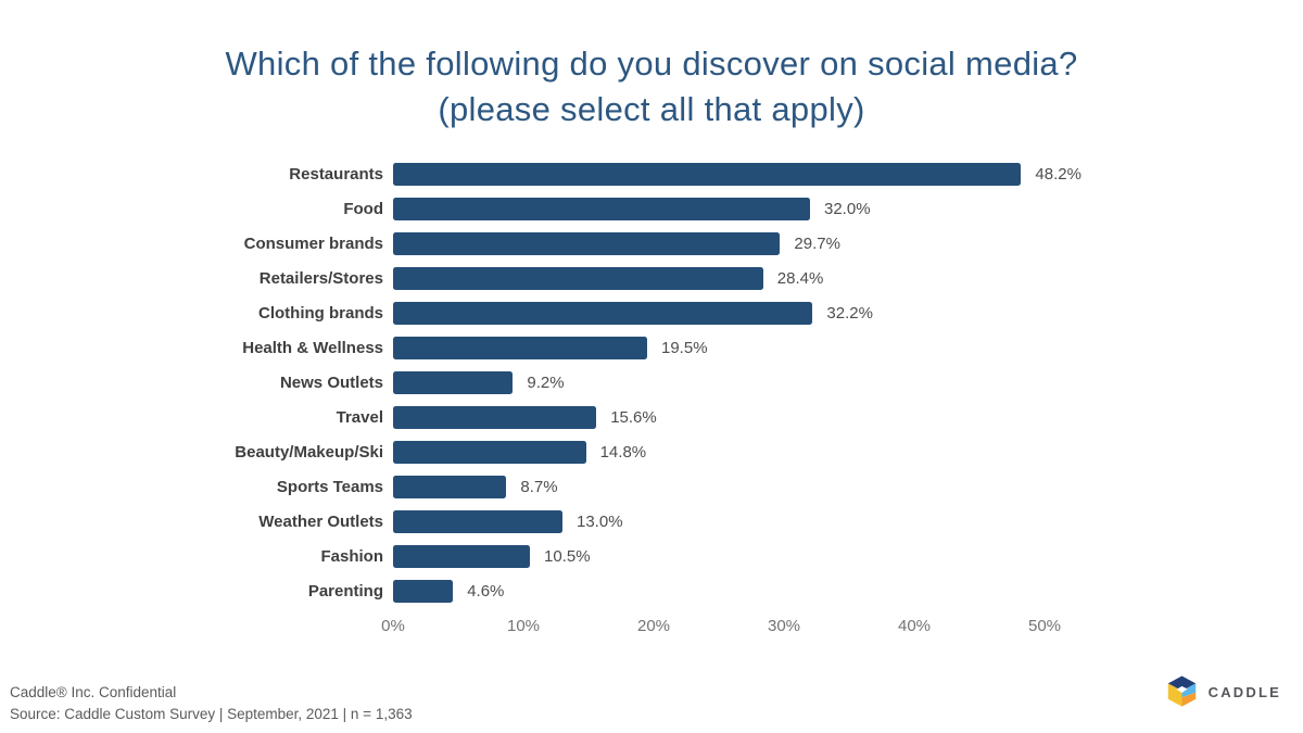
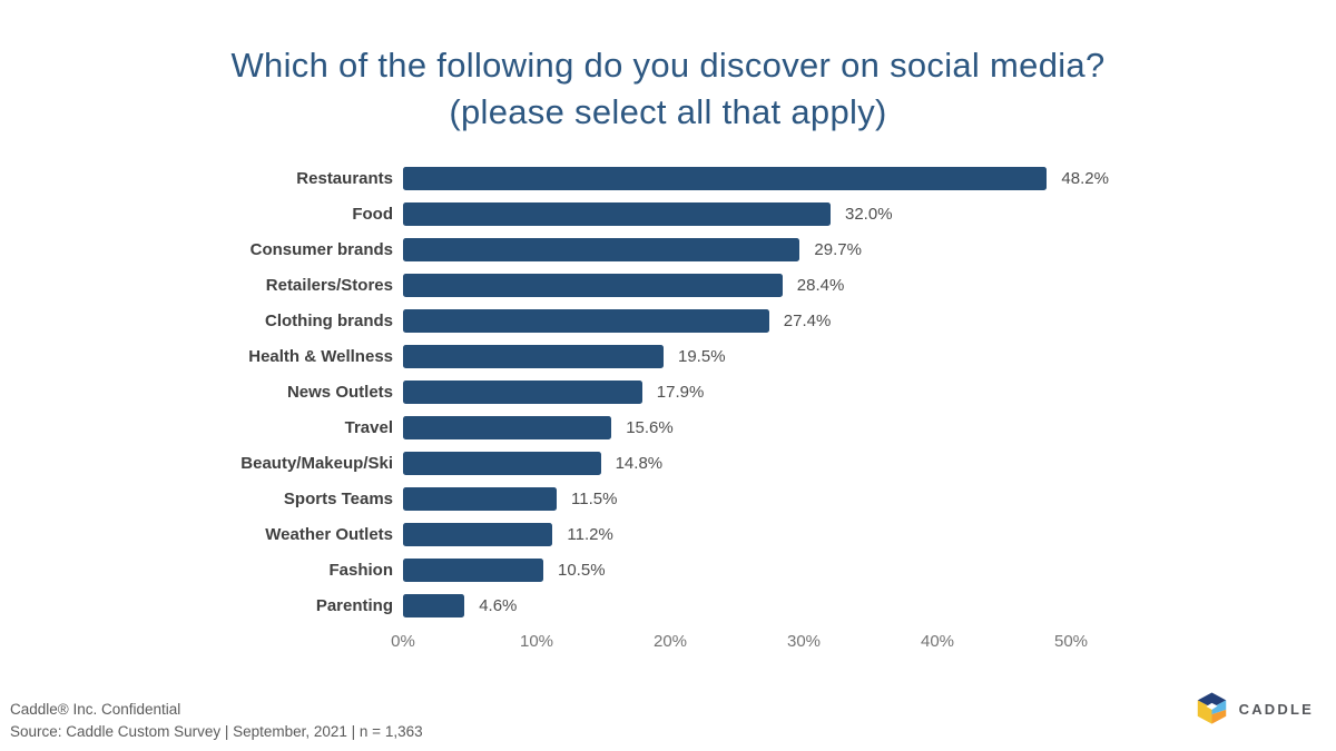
Clothing brands: 32.2% -> 27.4%
News Outlets: 9.2% -> 17.9%
Sports Teams: 8.7% -> 11.5%
Weather Outlets: 13.0% -> 11.2%
